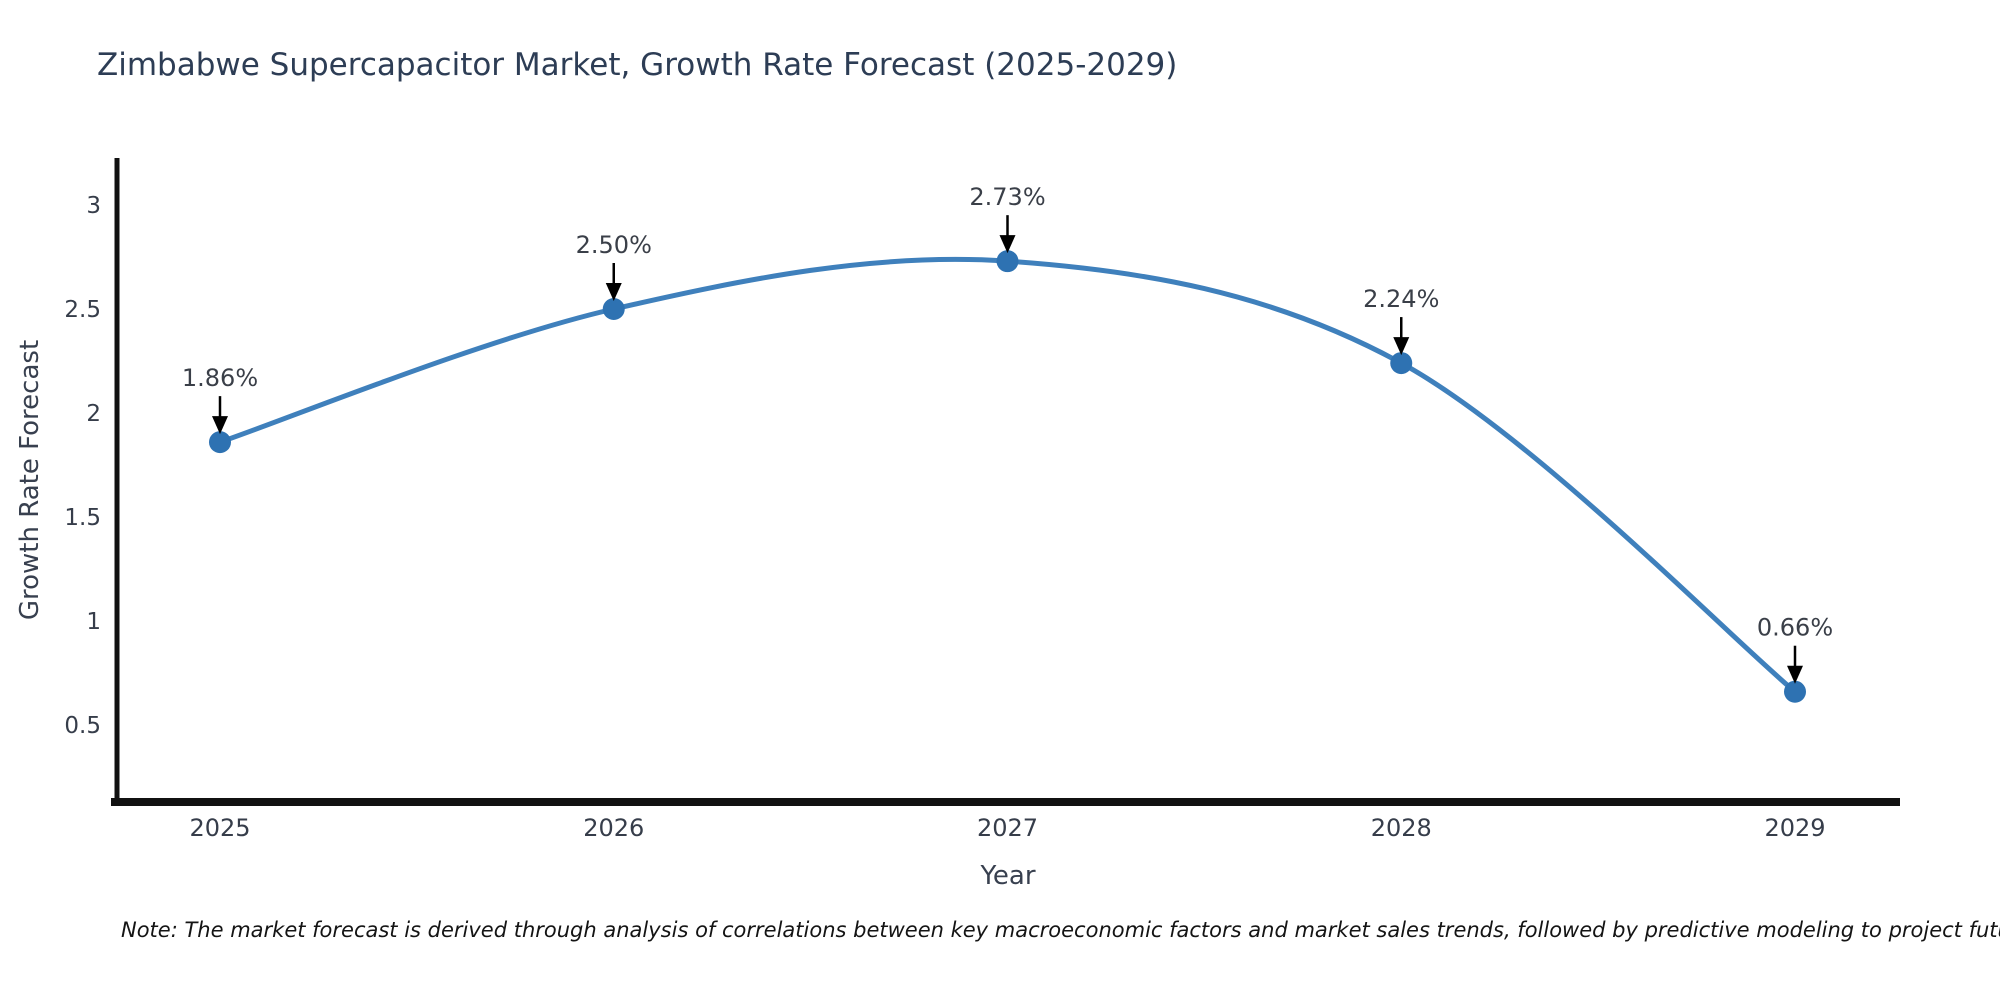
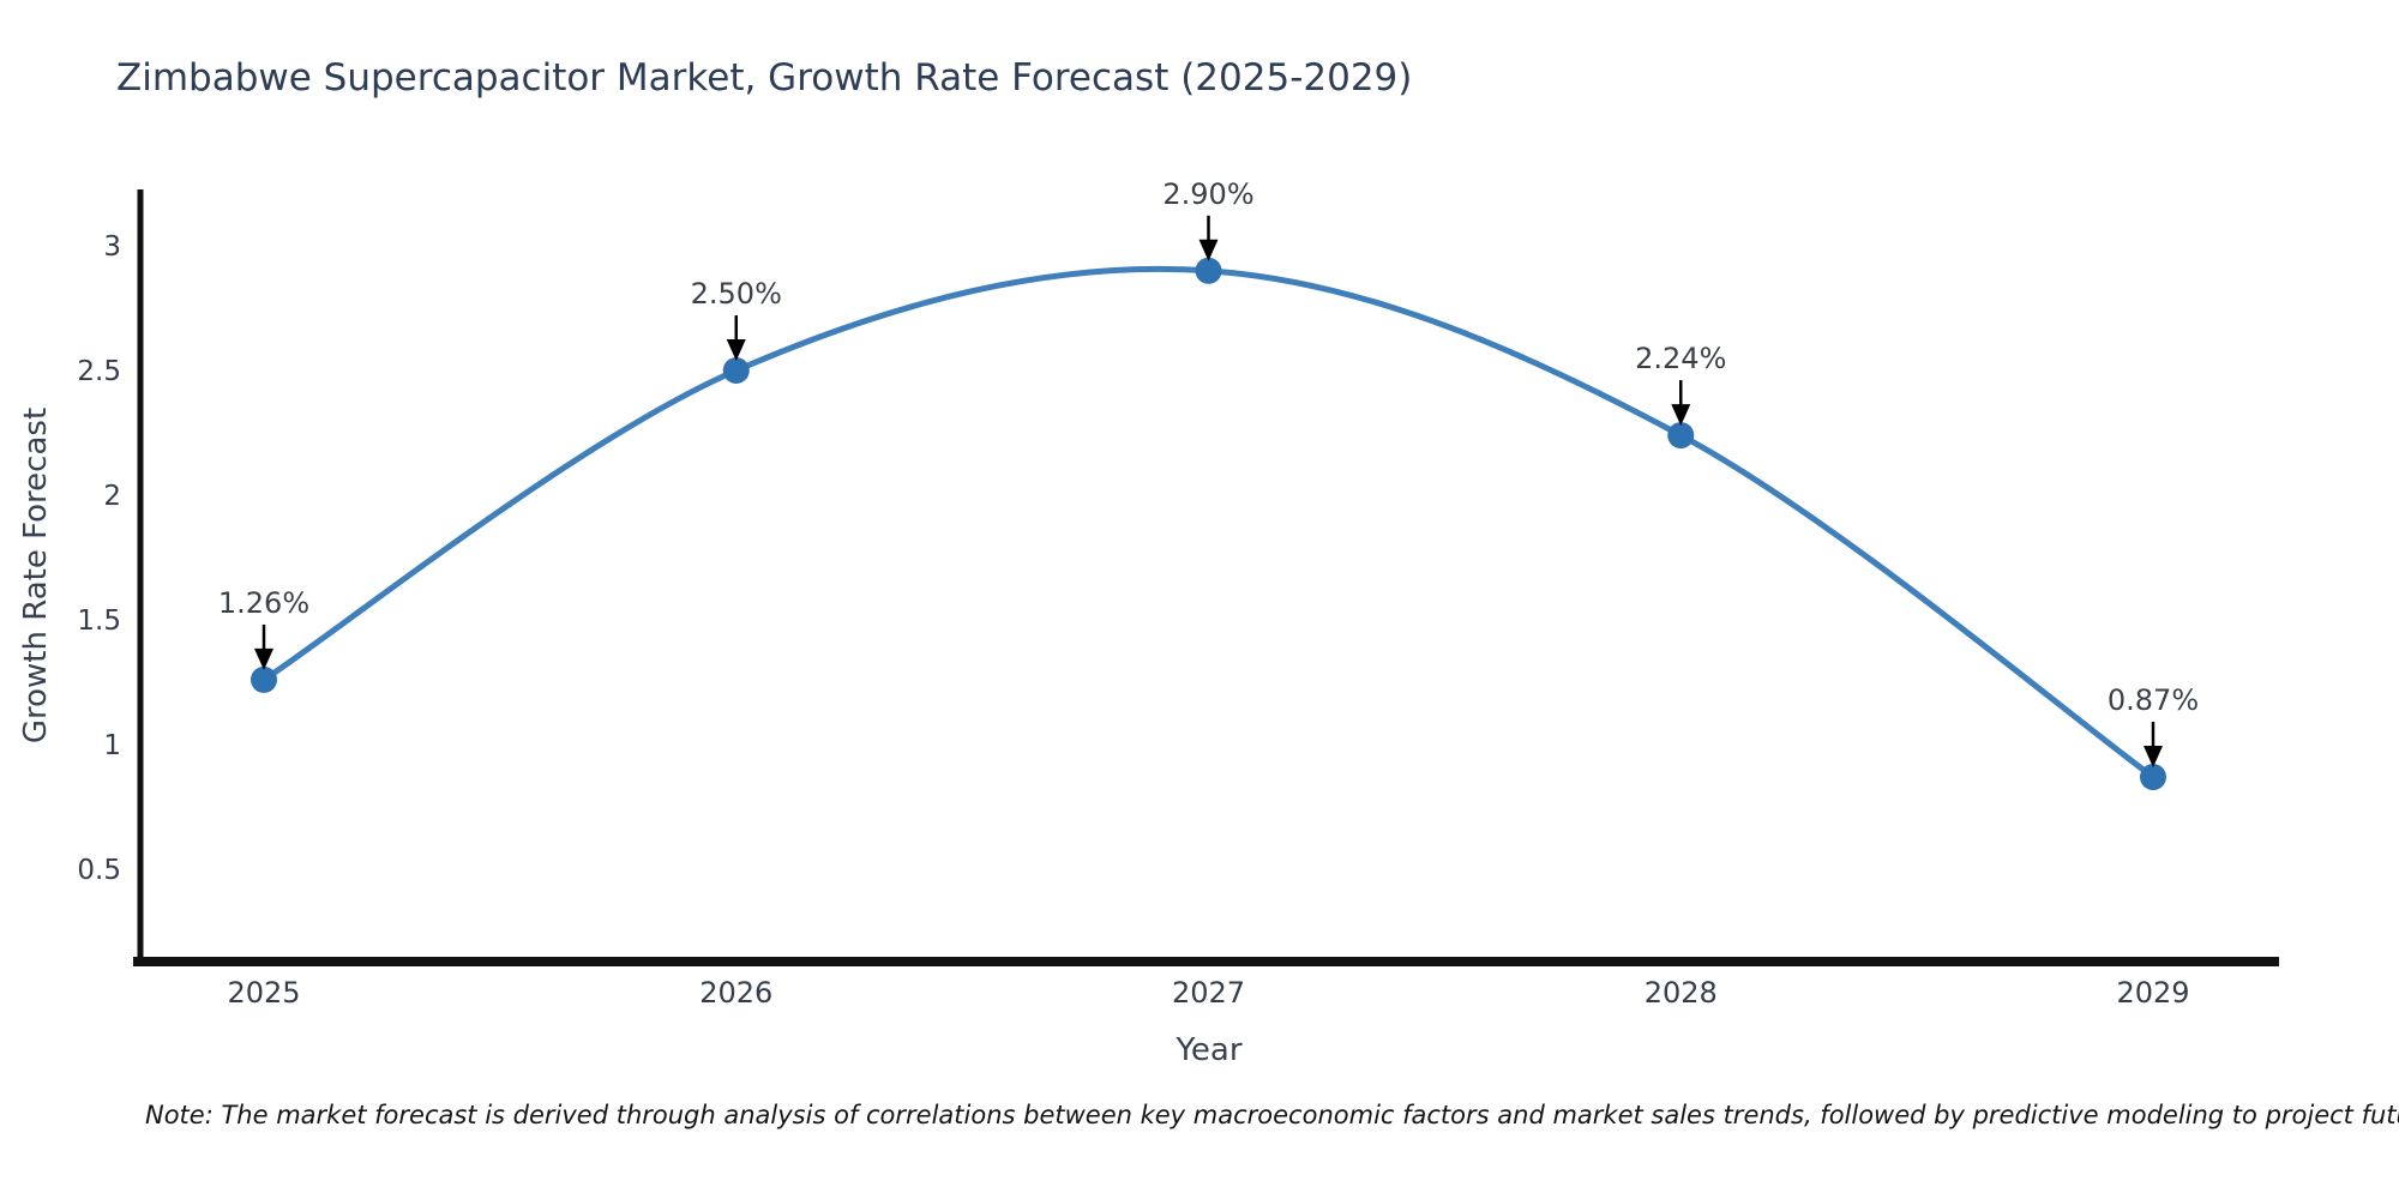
2025: 1.86% -> 1.26%
2027: 2.73% -> 2.90%
2029: 0.66% -> 0.87%
